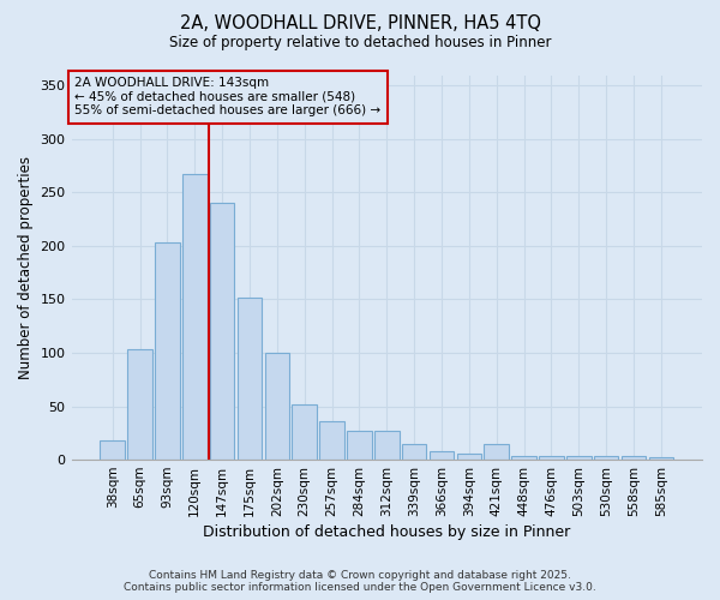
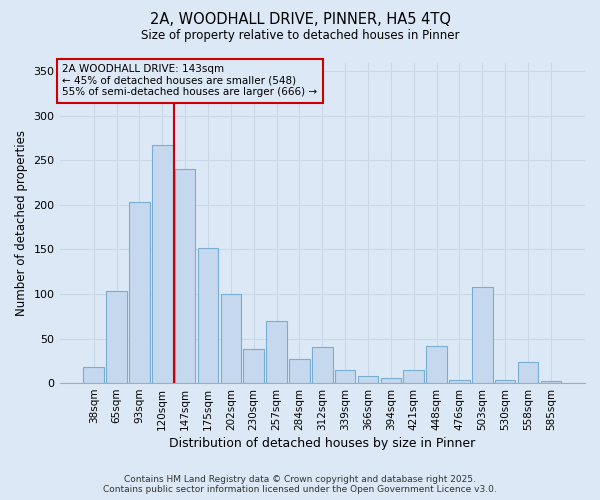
230sqm: 52 -> 38
257sqm: 36 -> 70
312sqm: 27 -> 40
448sqm: 4 -> 42
503sqm: 4 -> 108
558sqm: 4 -> 24
